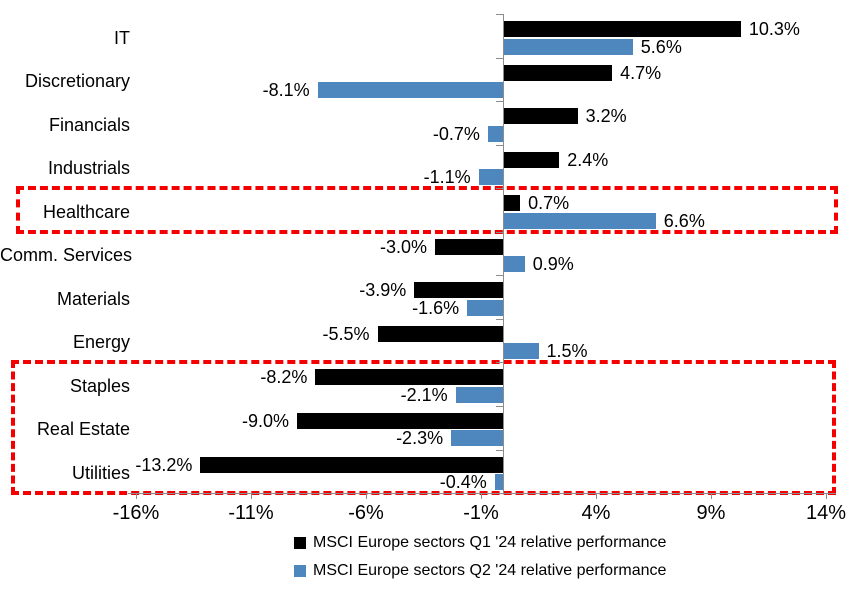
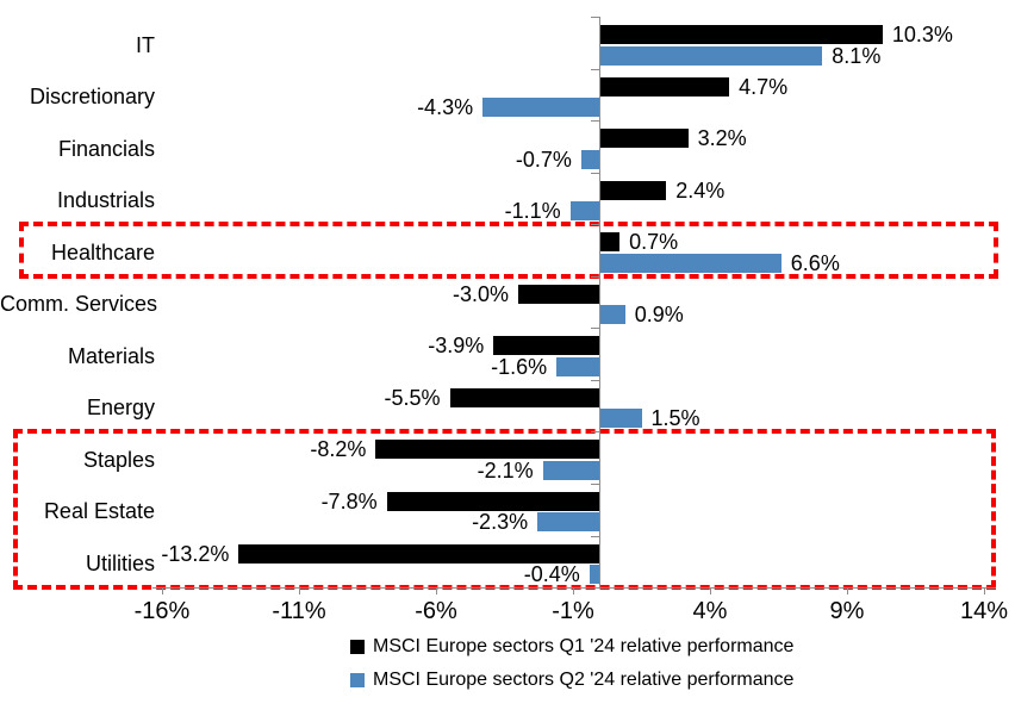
MSCI Europe sectors Q2 '24 relative performance/IT: 5.6% -> 8.1%
MSCI Europe sectors Q2 '24 relative performance/Discretionary: -8.1% -> -4.3%
MSCI Europe sectors Q1 '24 relative performance/Real Estate: -9.0% -> -7.8%
